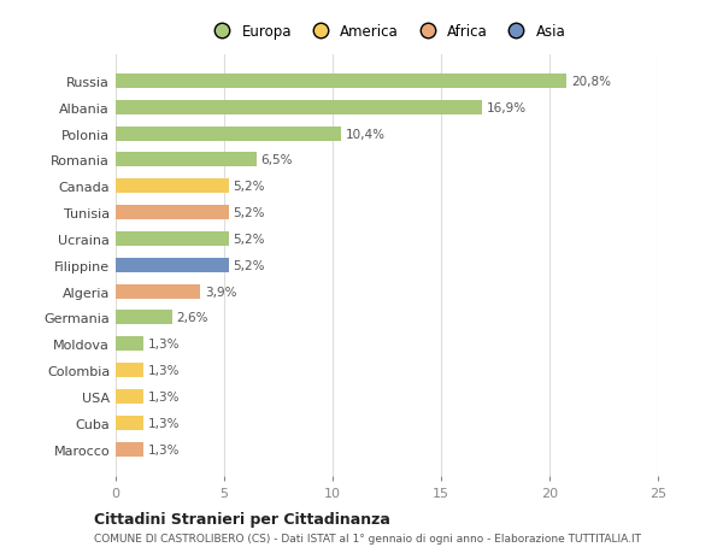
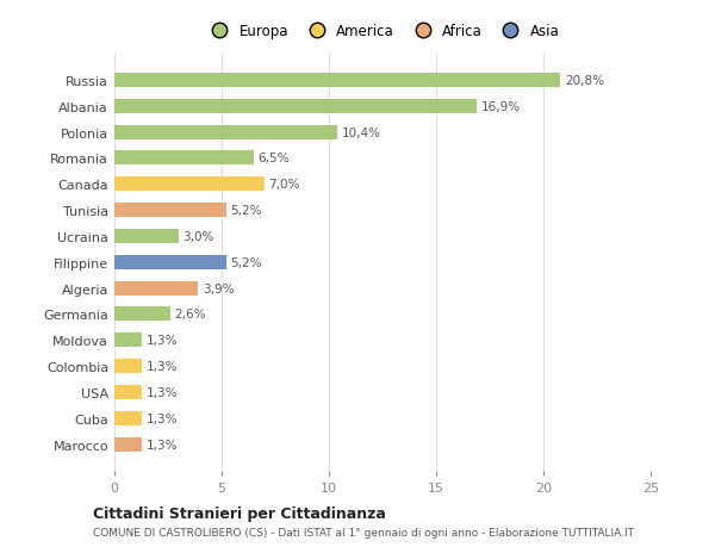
Canada: 5,2% -> 7,0%
Ucraina: 5,2% -> 3,0%
